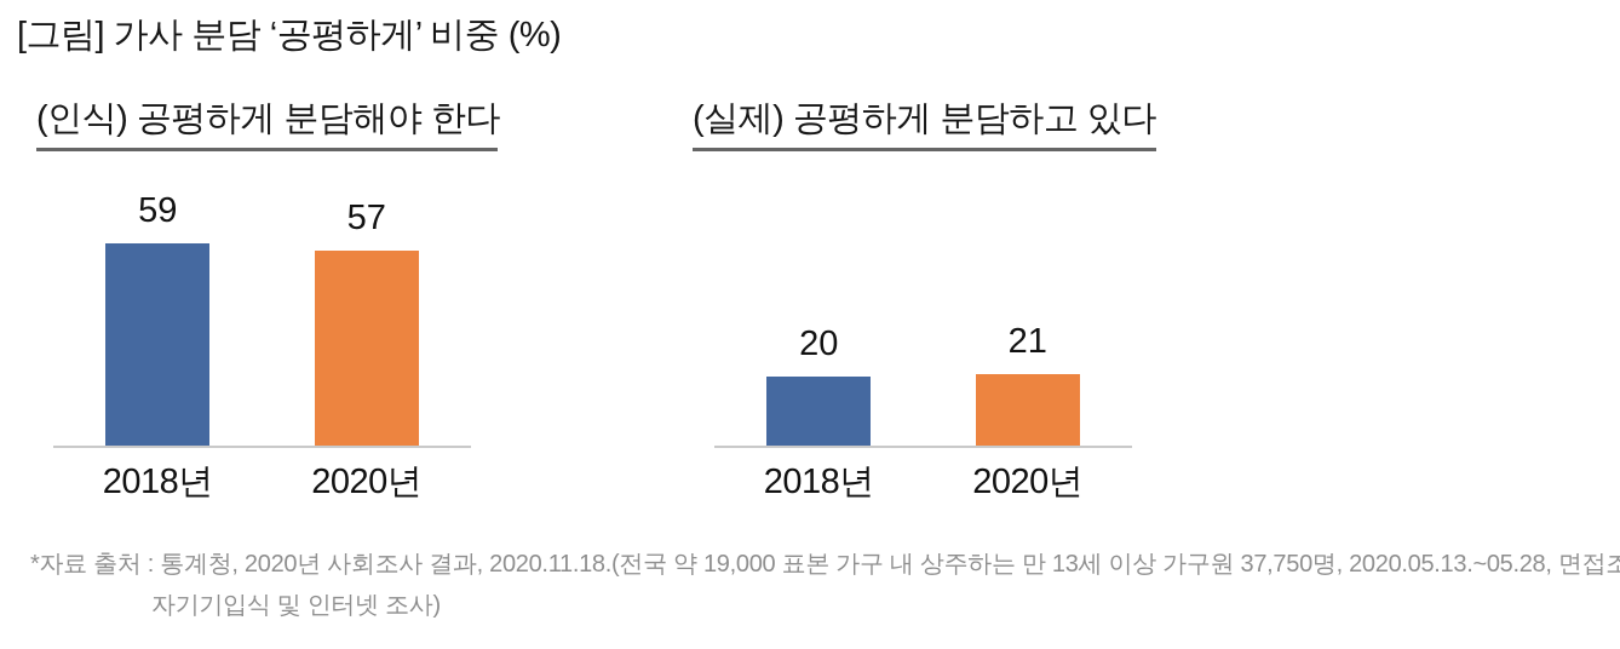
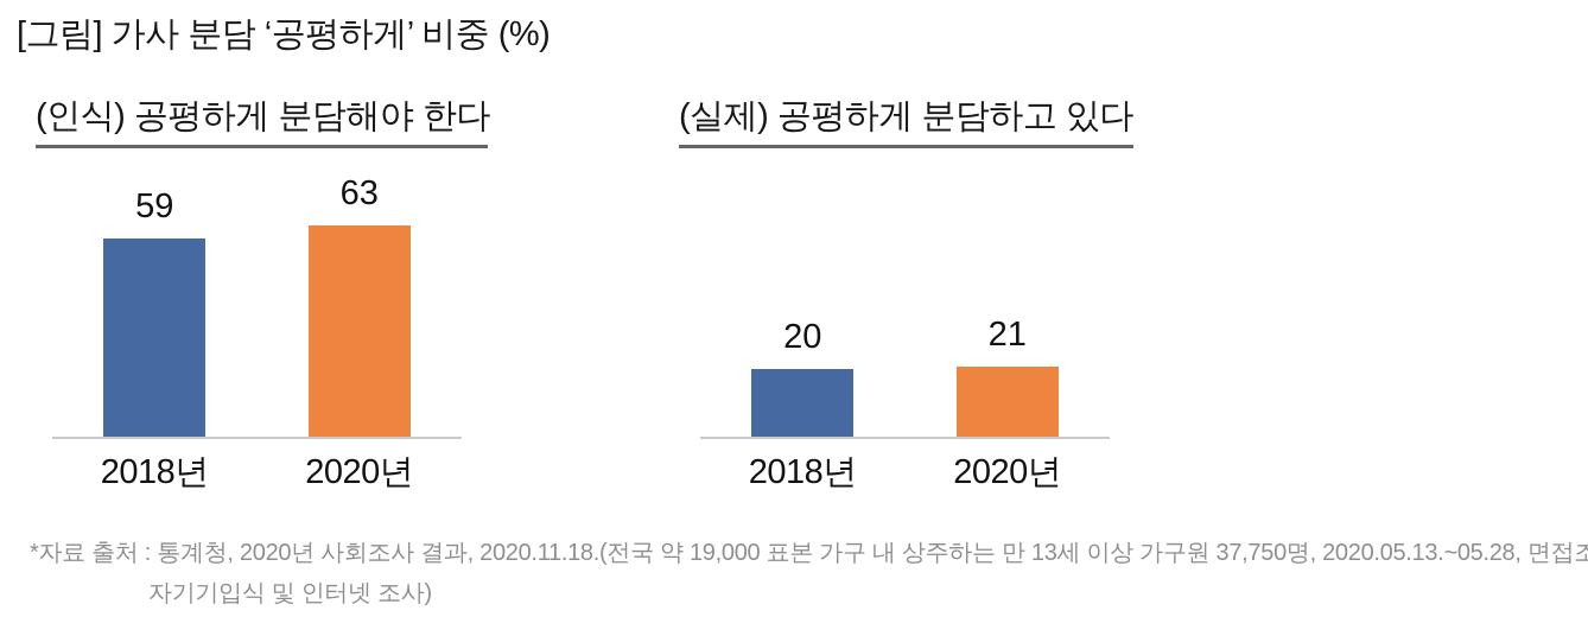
(인식) 공평하게 분담해야 한다/2020년: 57 -> 63
